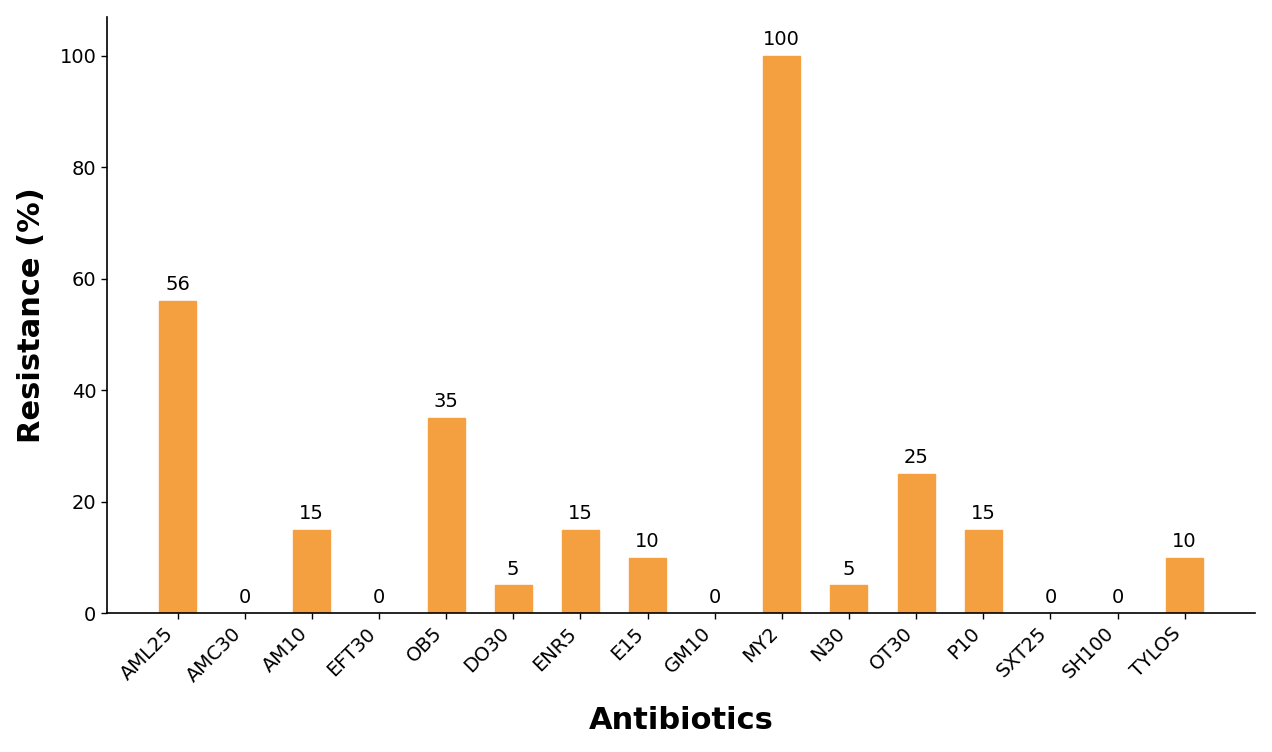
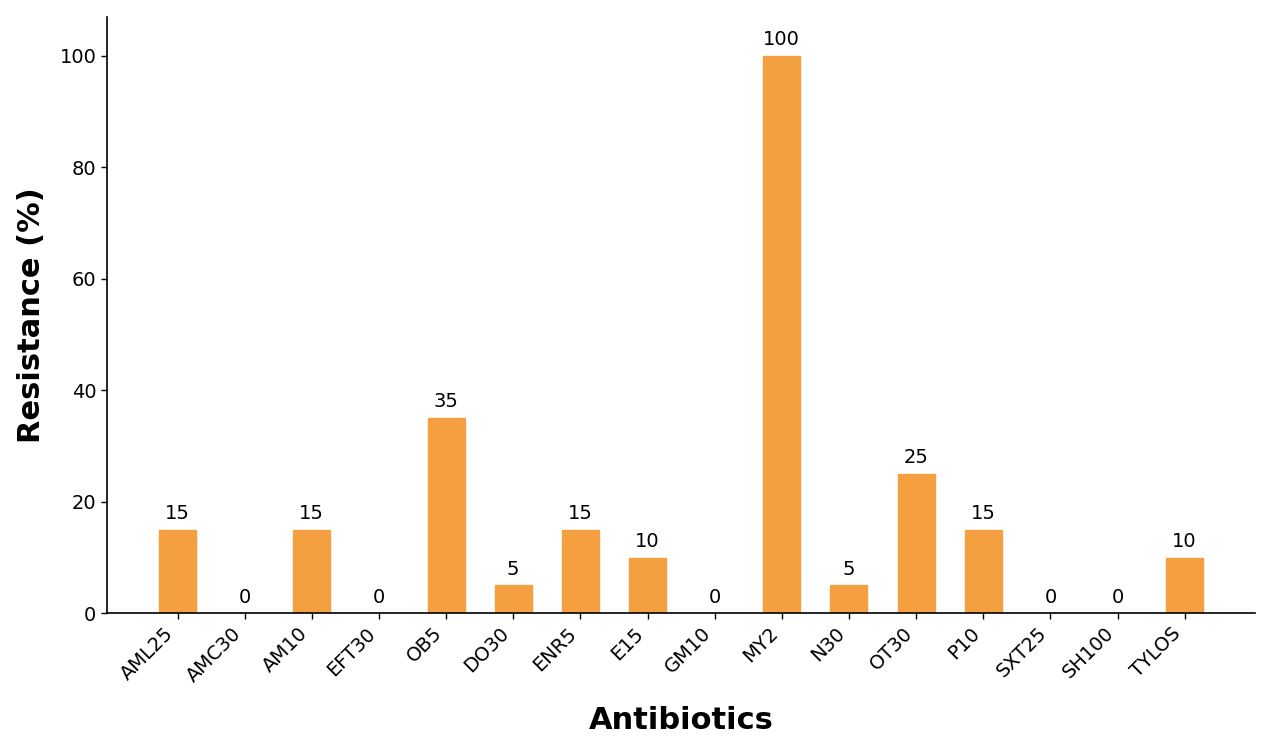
AML25: 56 -> 15
